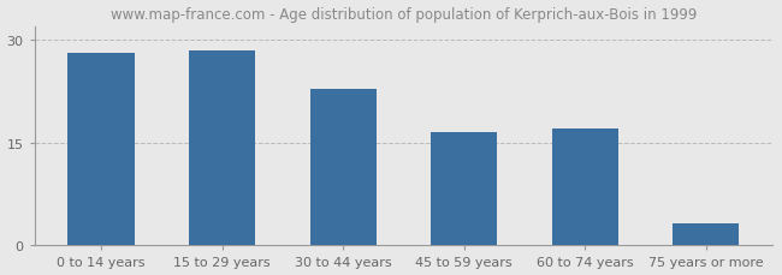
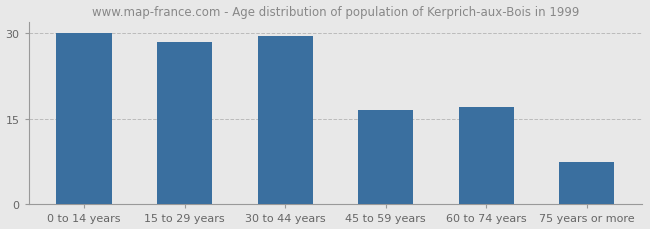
0 to 14 years: 28.0 -> 30.0
30 to 44 years: 22.8 -> 29.5
75 years or more: 3.2 -> 7.5
